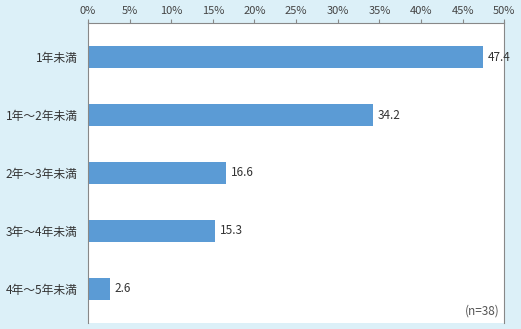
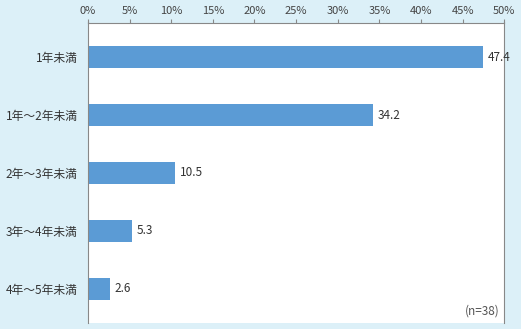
2年～3年未満: 16.6 -> 10.5
3年～4年未満: 15.3 -> 5.3
